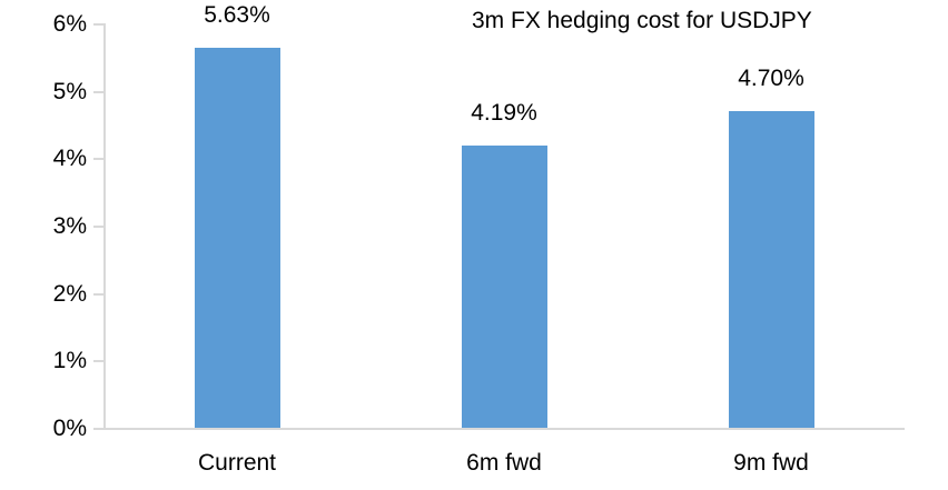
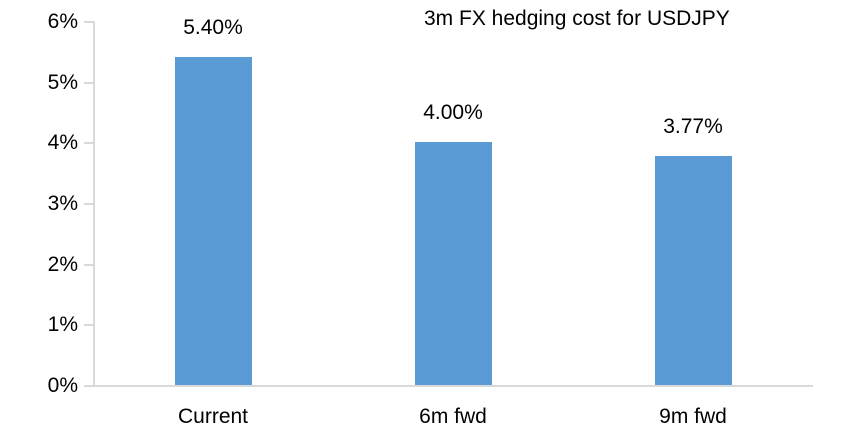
Current: 5.63% -> 5.40%
6m fwd: 4.19% -> 4.00%
9m fwd: 4.70% -> 3.77%
